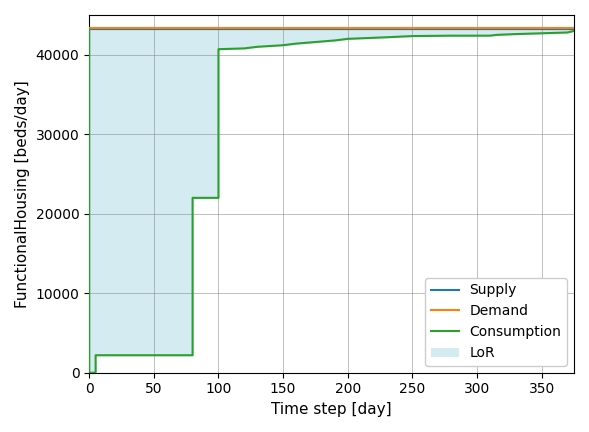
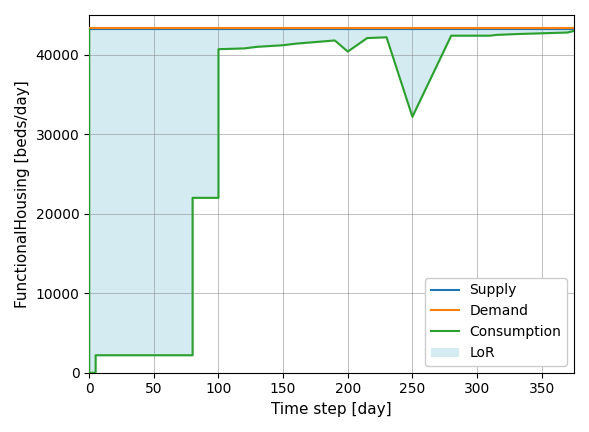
200: 42000 -> 40400
250: 42400 -> 32200
